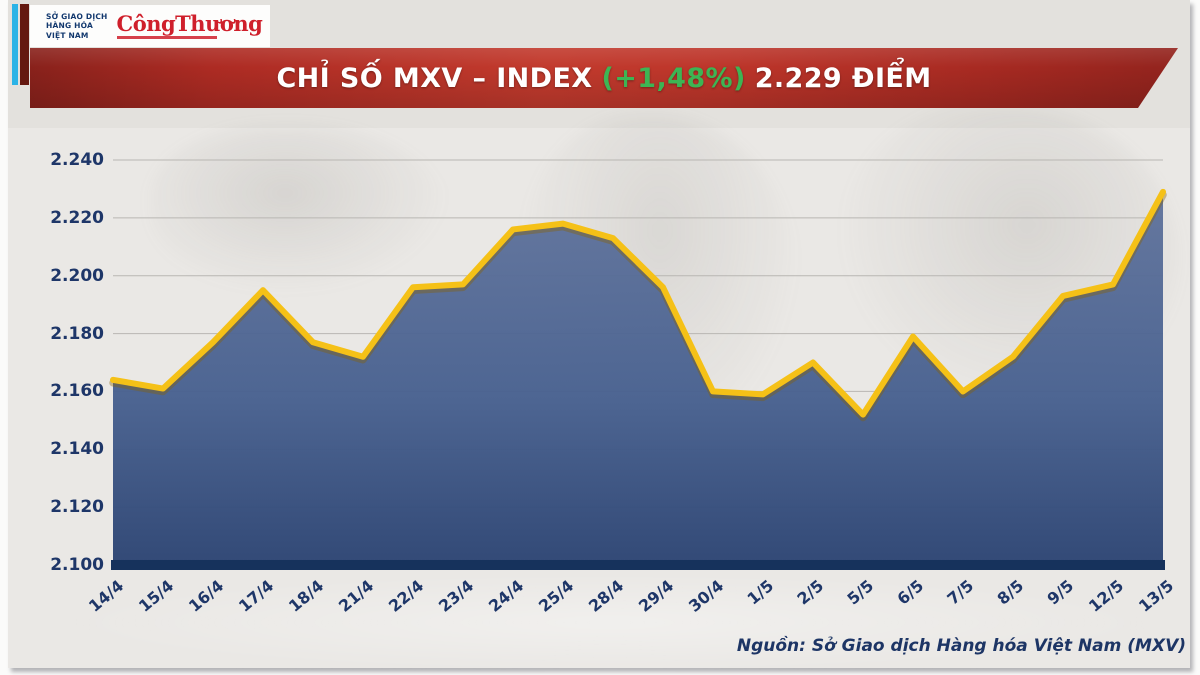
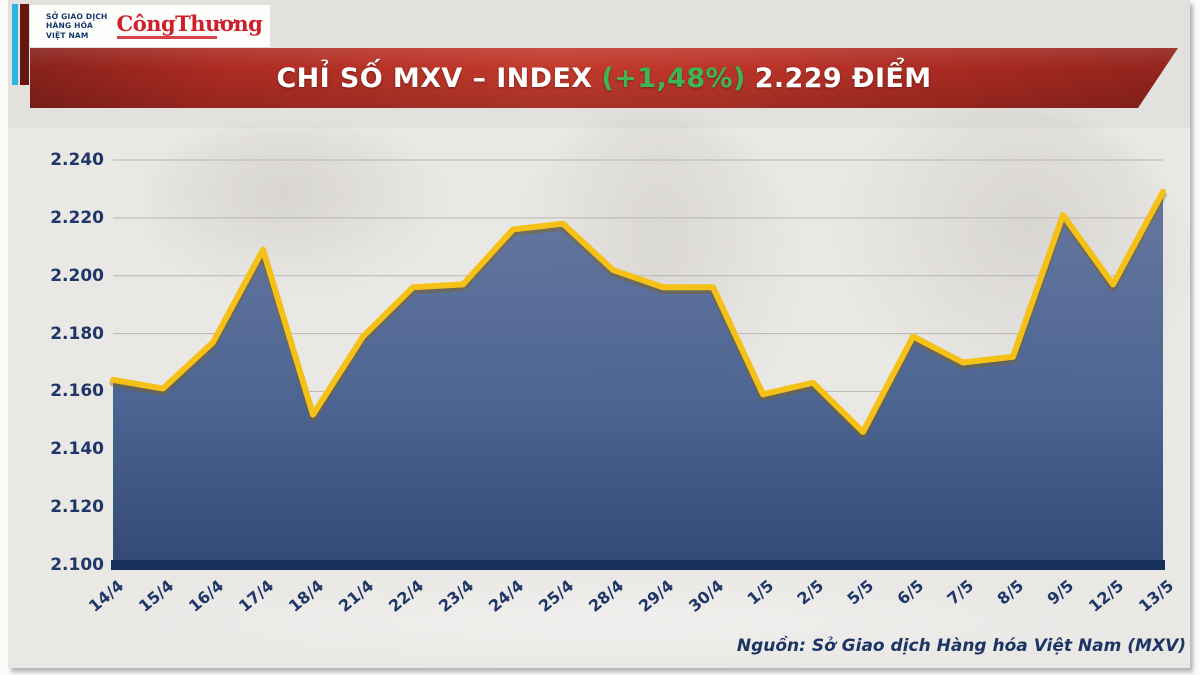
17/4: 2195 -> 2209
18/4: 2177 -> 2152
21/4: 2172 -> 2179
28/4: 2213 -> 2202
30/4: 2160 -> 2196
2/5: 2170 -> 2163
5/5: 2152 -> 2146
7/5: 2160 -> 2170
9/5: 2193 -> 2221
